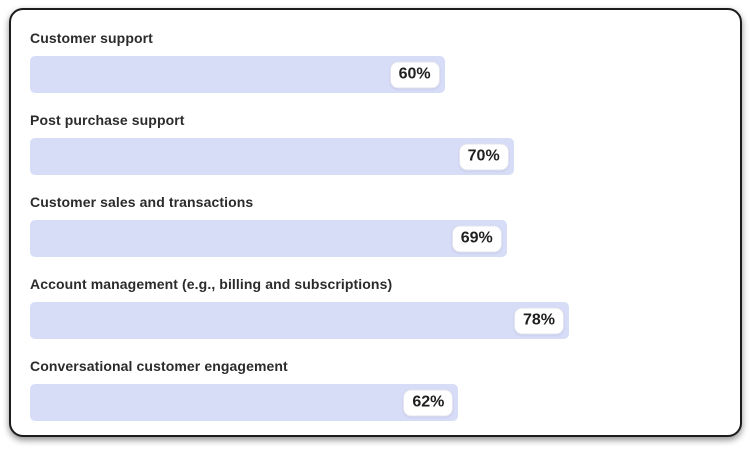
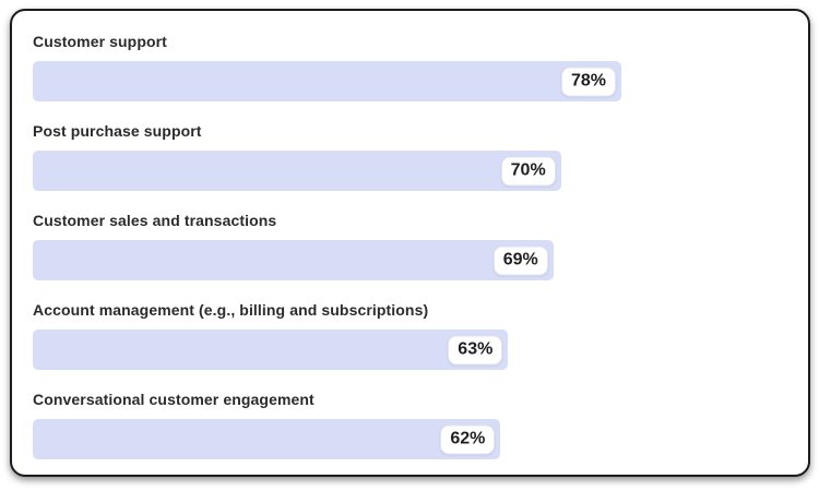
Customer support: 60% -> 78%
Account management (e.g., billing and subscriptions): 78% -> 63%
